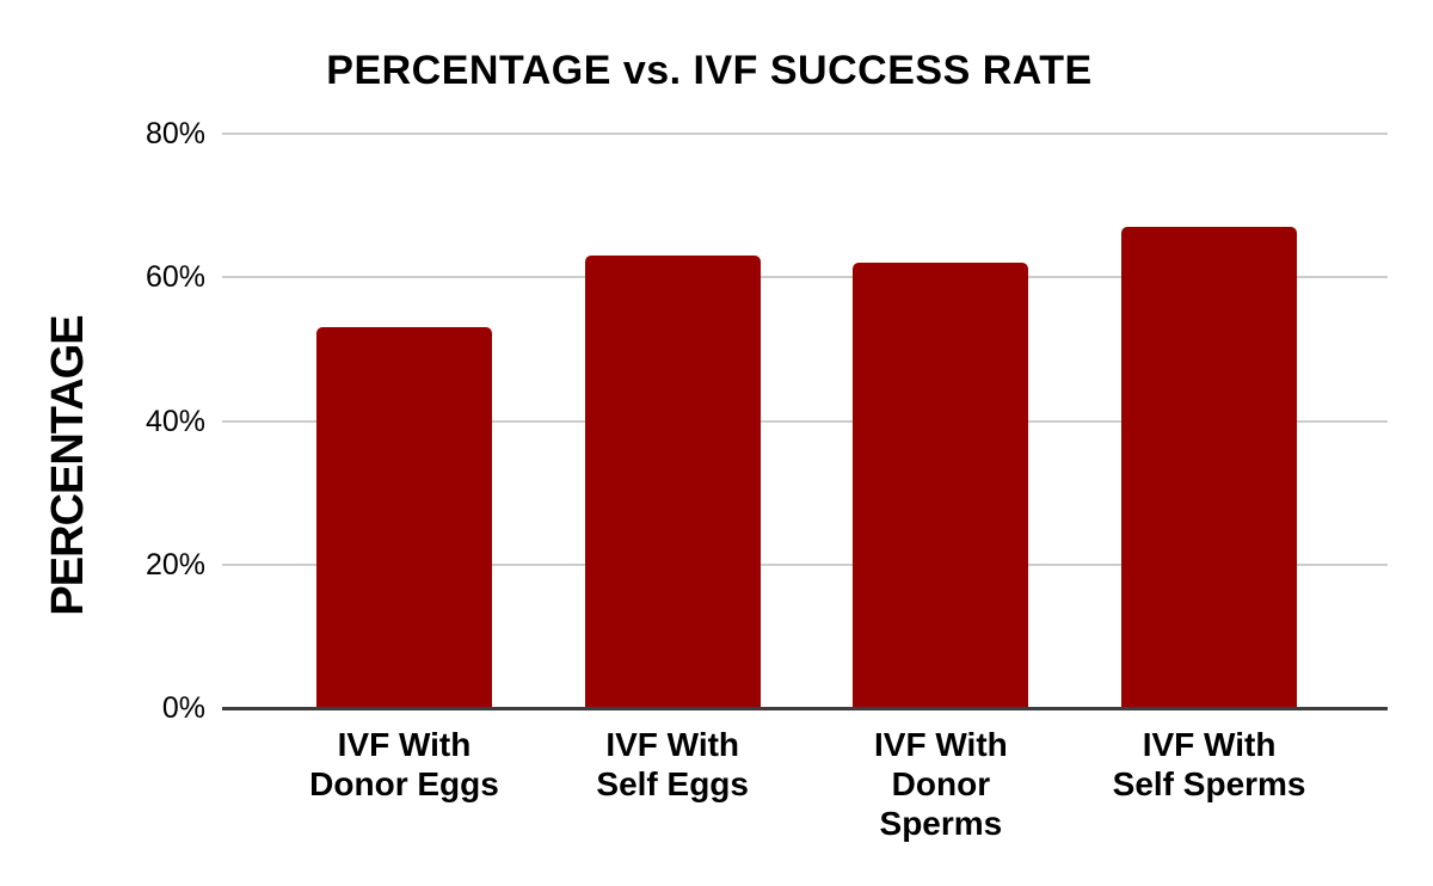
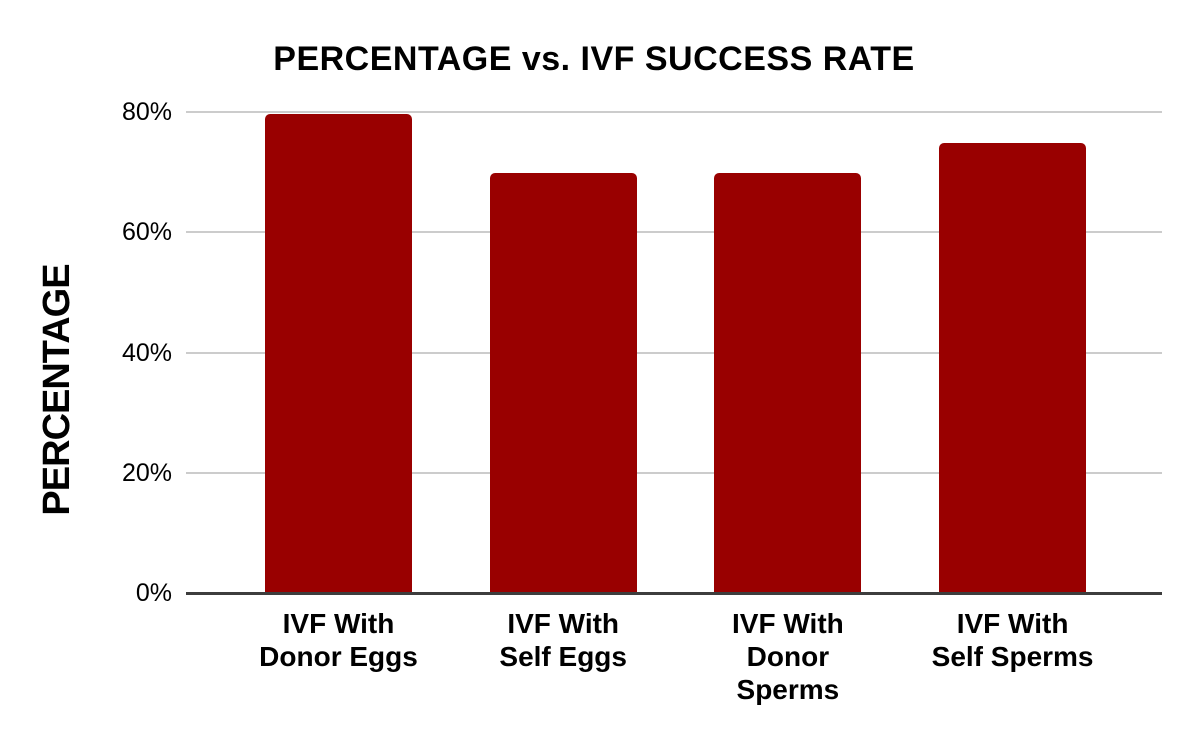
IVF With Donor Eggs: 53% -> 80%
IVF With Self Eggs: 63% -> 70%
IVF With Donor Sperms: 62% -> 70%
IVF With Self Sperms: 67% -> 75%
